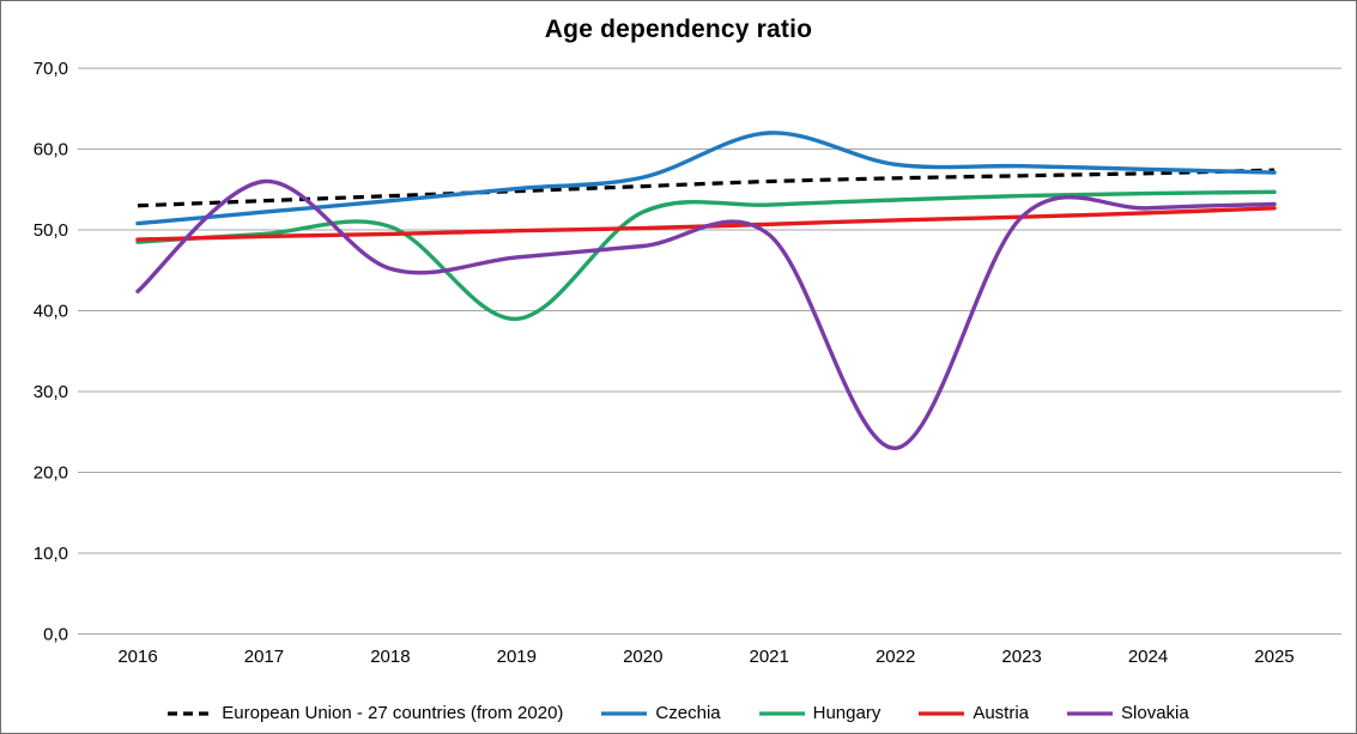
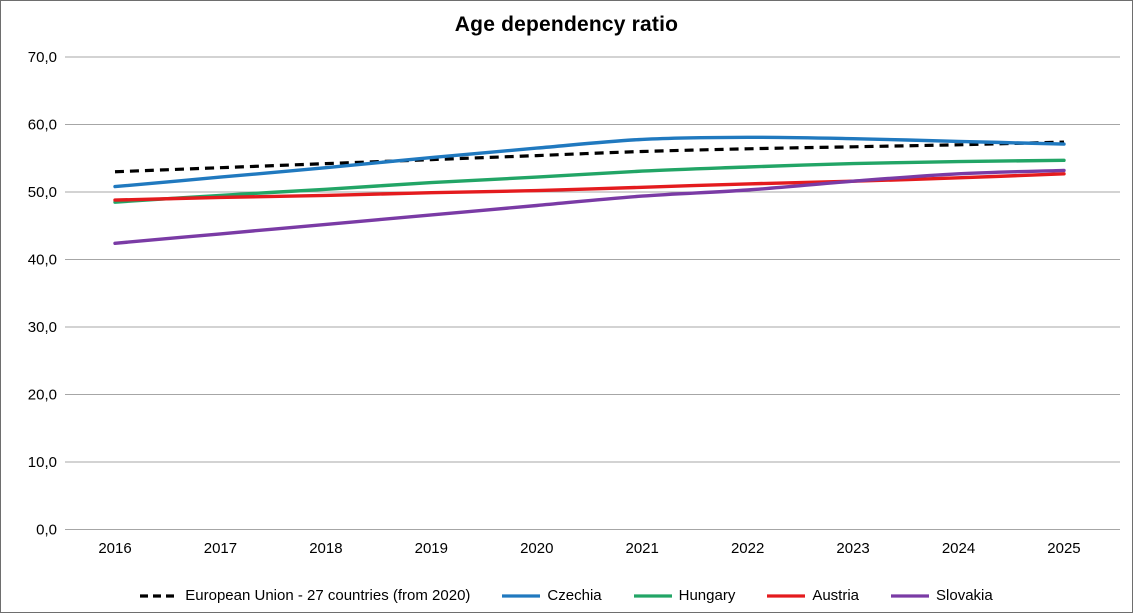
Slovakia/2017: 56 -> 44
Hungary/2019: 39 -> 51
Czechia/2021: 62 -> 58
Slovakia/2022: 23 -> 50
